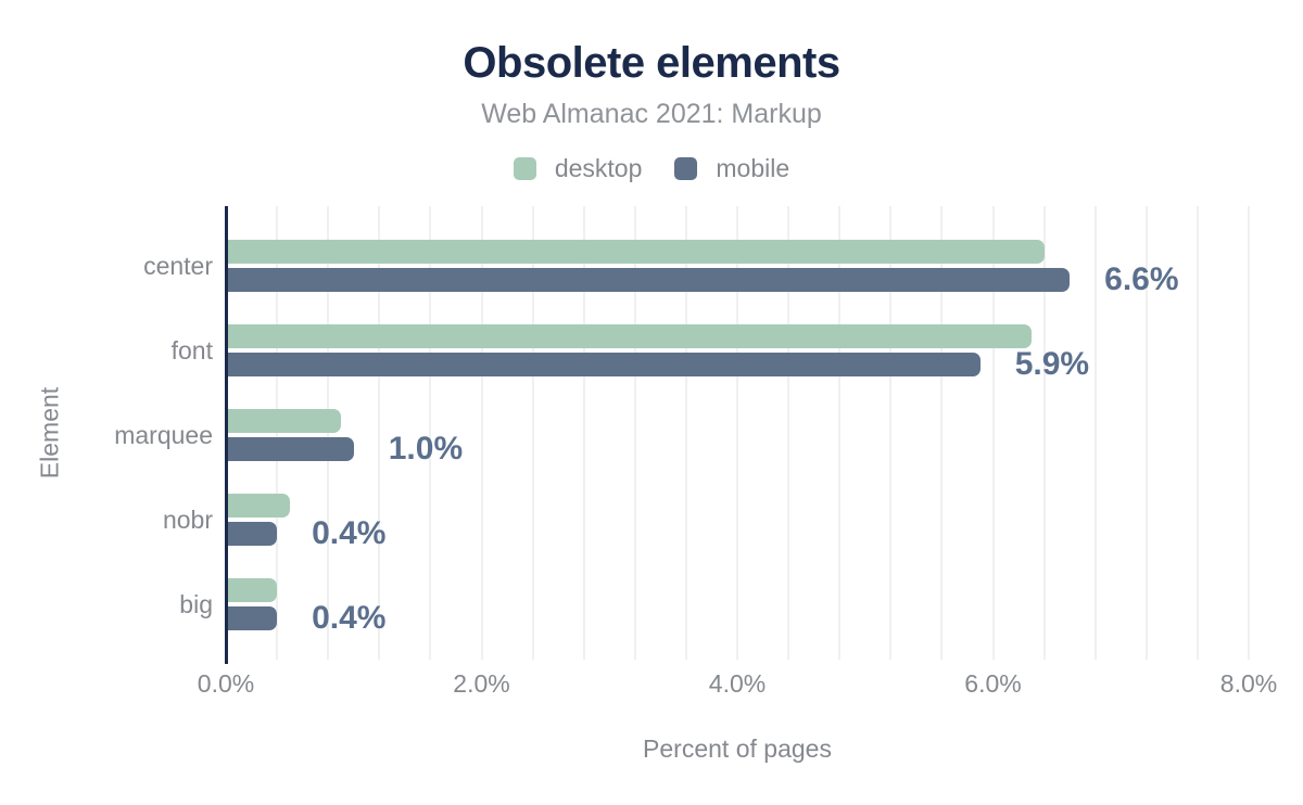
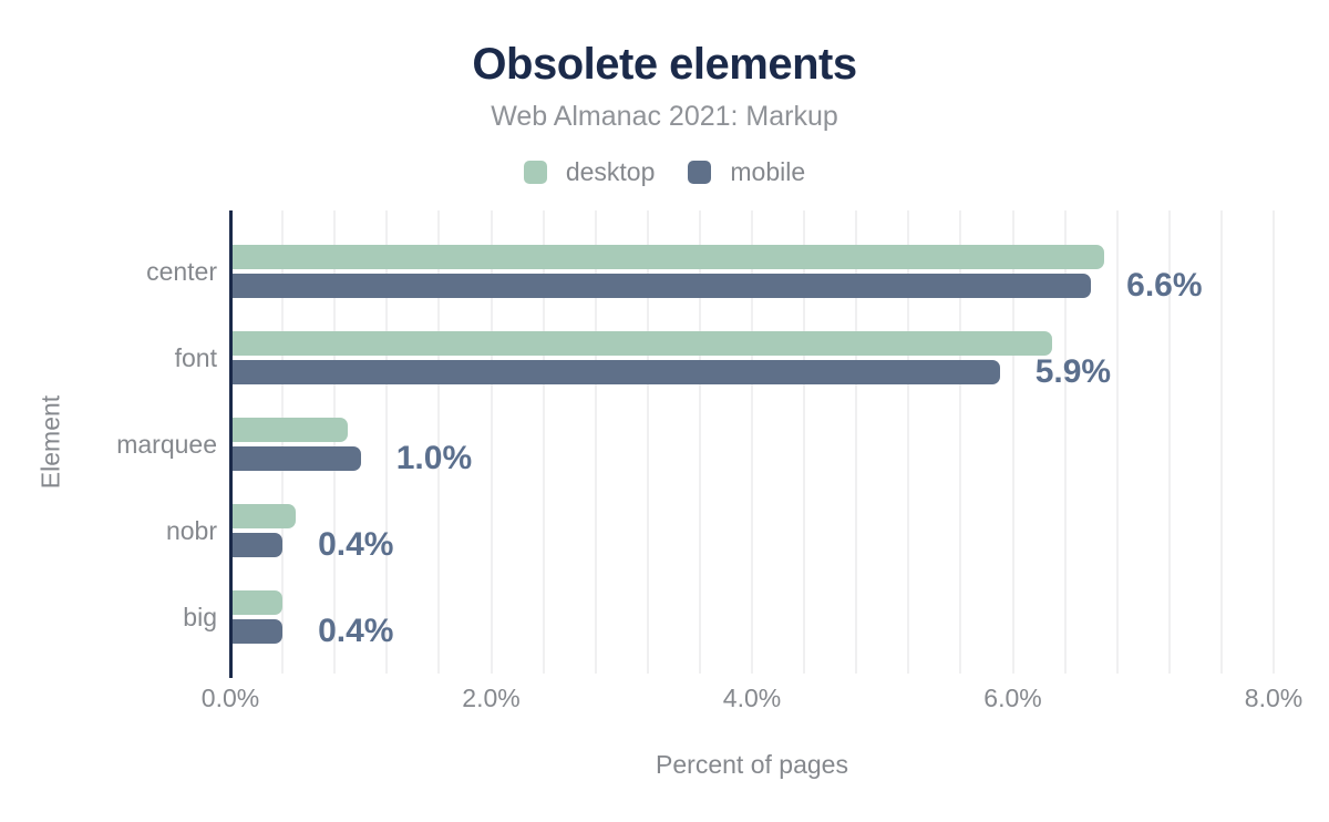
desktop/center: 6.4% -> 6.7%
